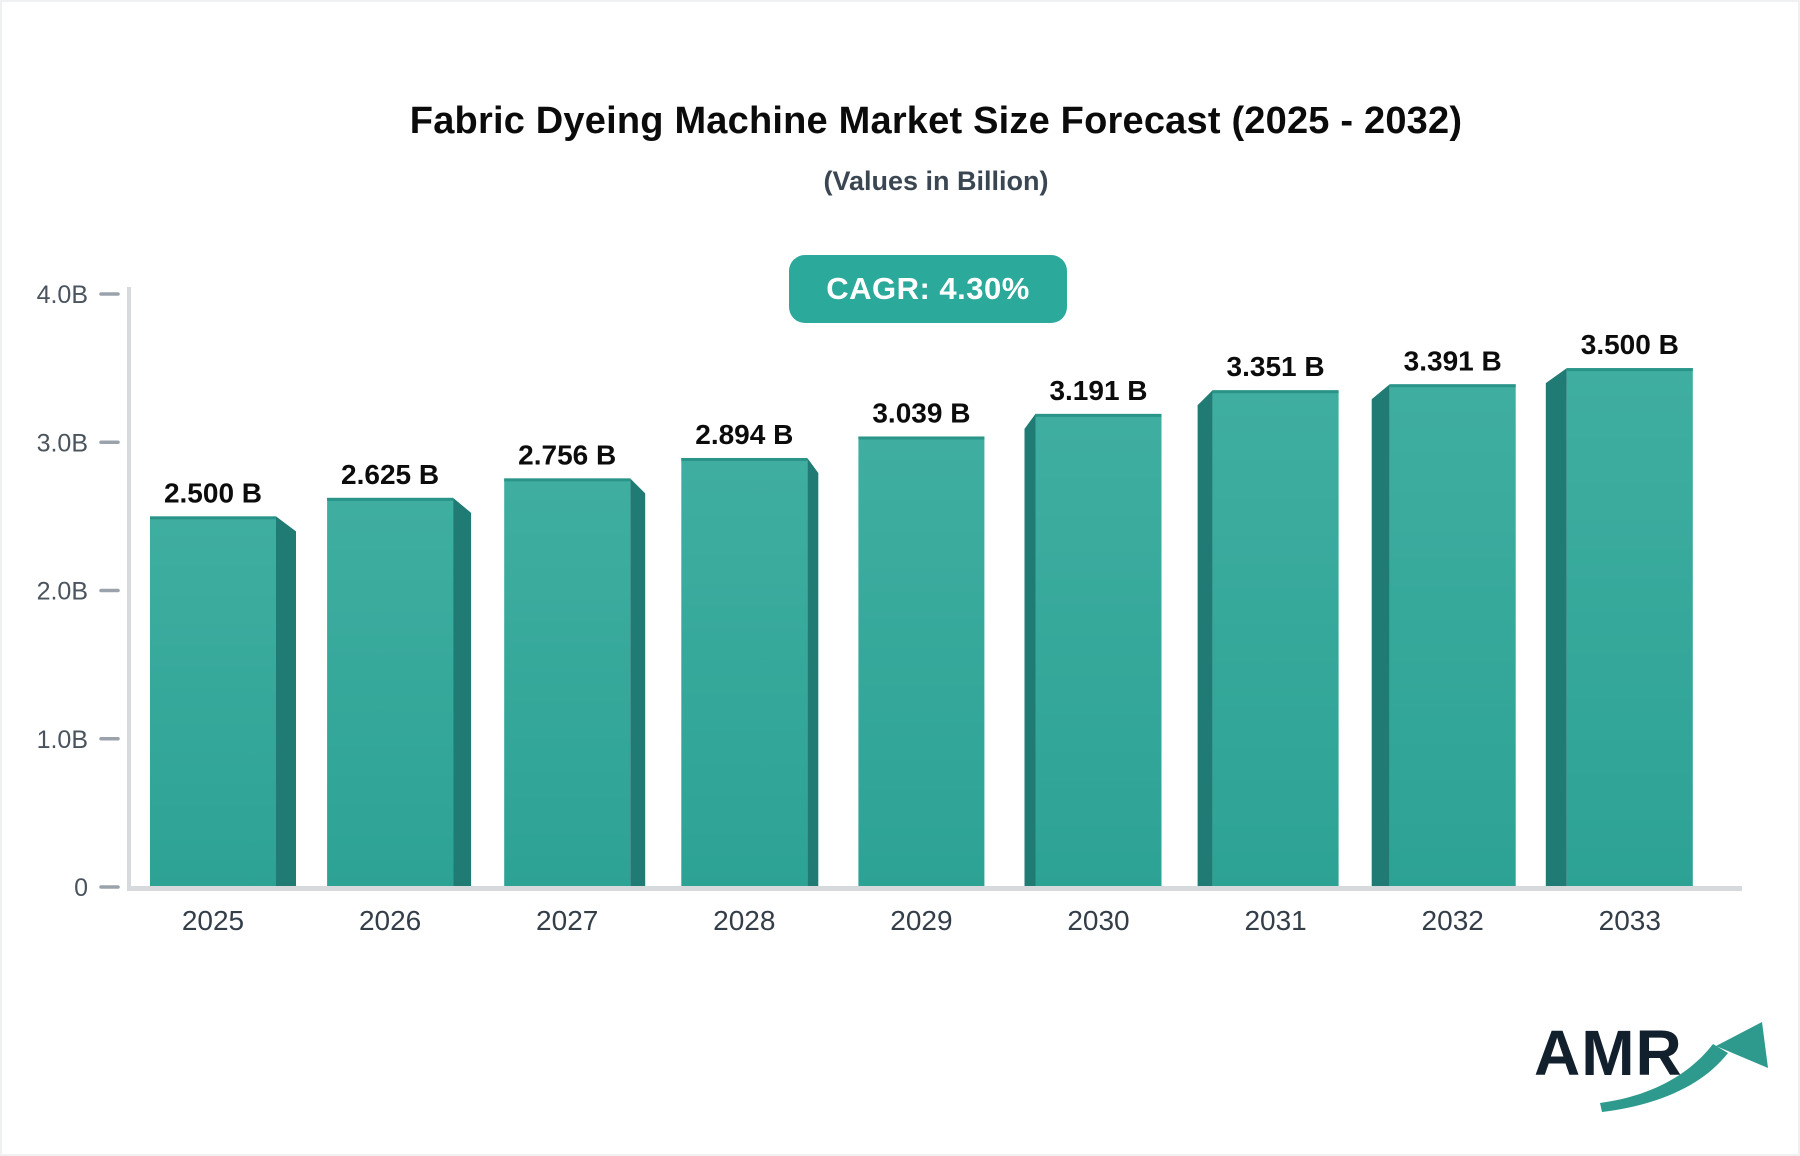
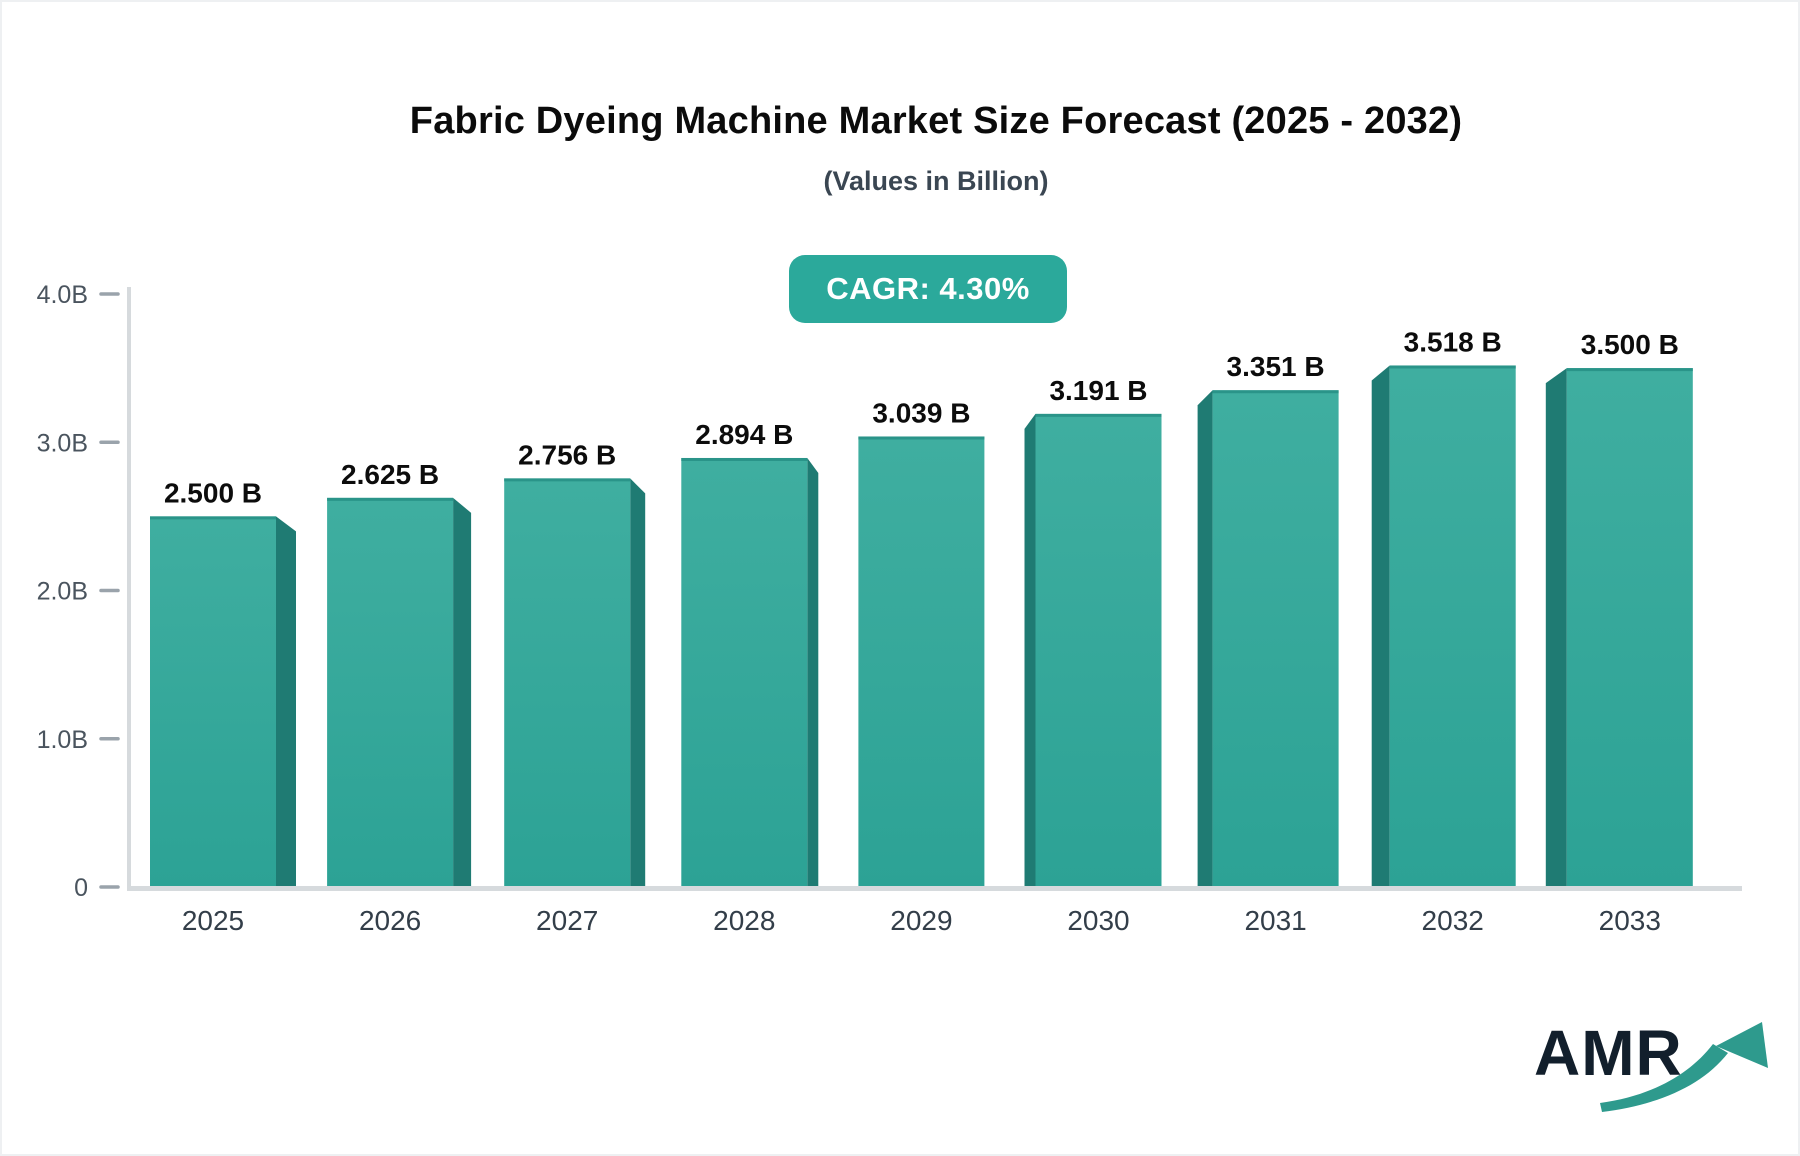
2032: 3.391 -> 3.518
